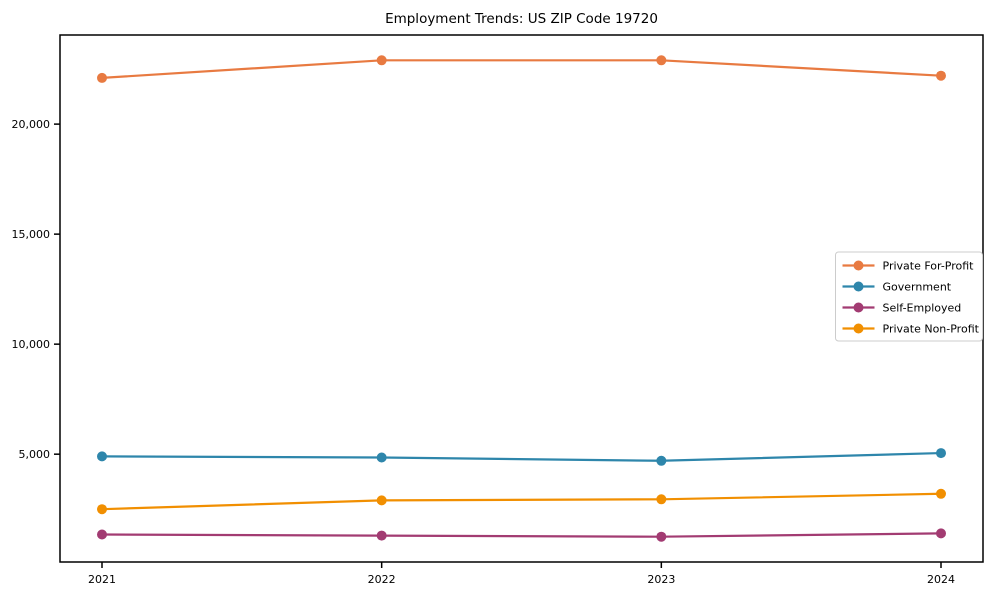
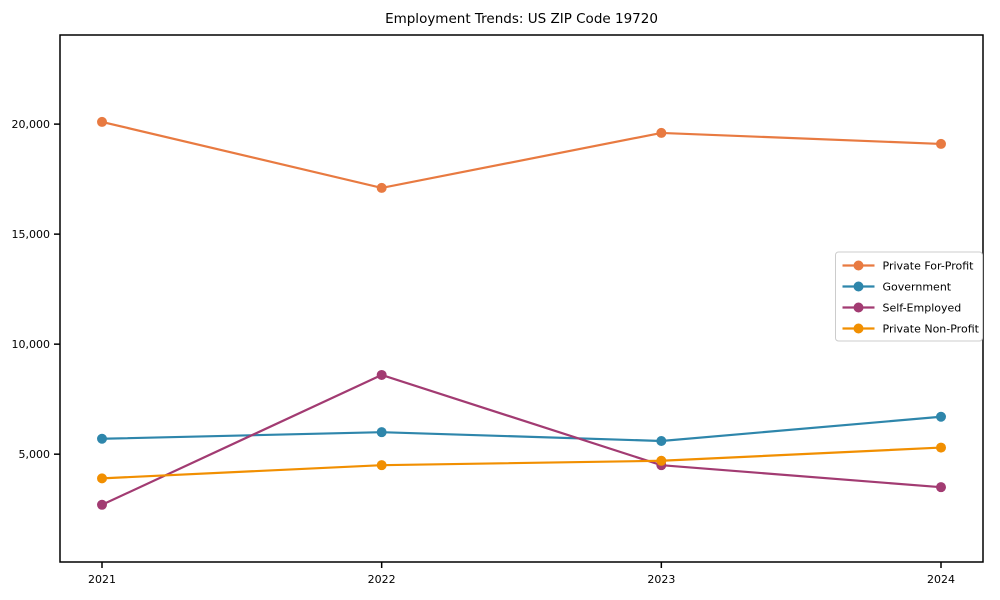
Private For-Profit/2021: 22100 -> 20100
Government/2021: 4900 -> 5700
Self-Employed/2021: 1400 -> 2700
Private Non-Profit/2021: 2500 -> 3900
Private For-Profit/2022: 22900 -> 17100
Government/2022: 4800 -> 6000
Self-Employed/2022: 1300 -> 8600
Private Non-Profit/2022: 2900 -> 4500
Private For-Profit/2023: 22900 -> 19600
Government/2023: 4700 -> 5600
Self-Employed/2023: 1200 -> 4500
Private Non-Profit/2023: 3000 -> 4700
Private For-Profit/2024: 22200 -> 19100
Government/2024: 5000 -> 6700
Self-Employed/2024: 1400 -> 3500
Private Non-Profit/2024: 3200 -> 5300
